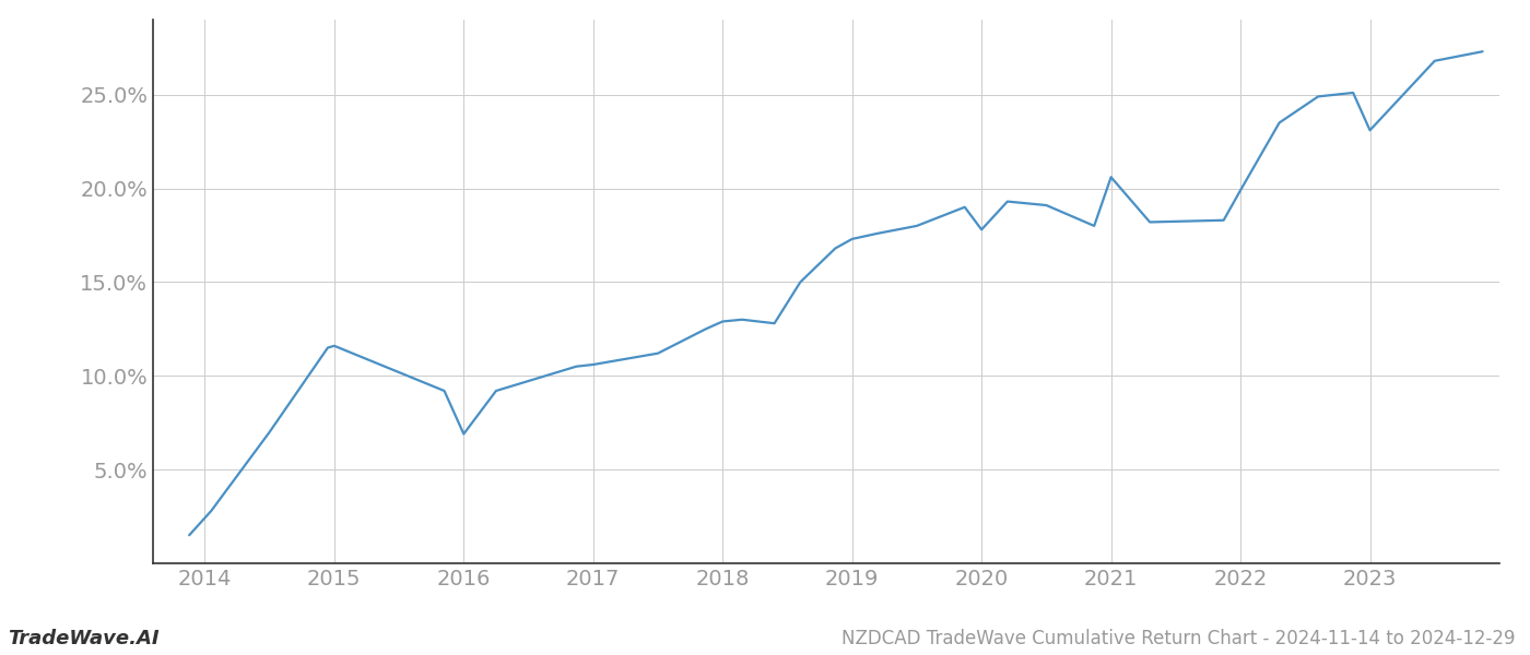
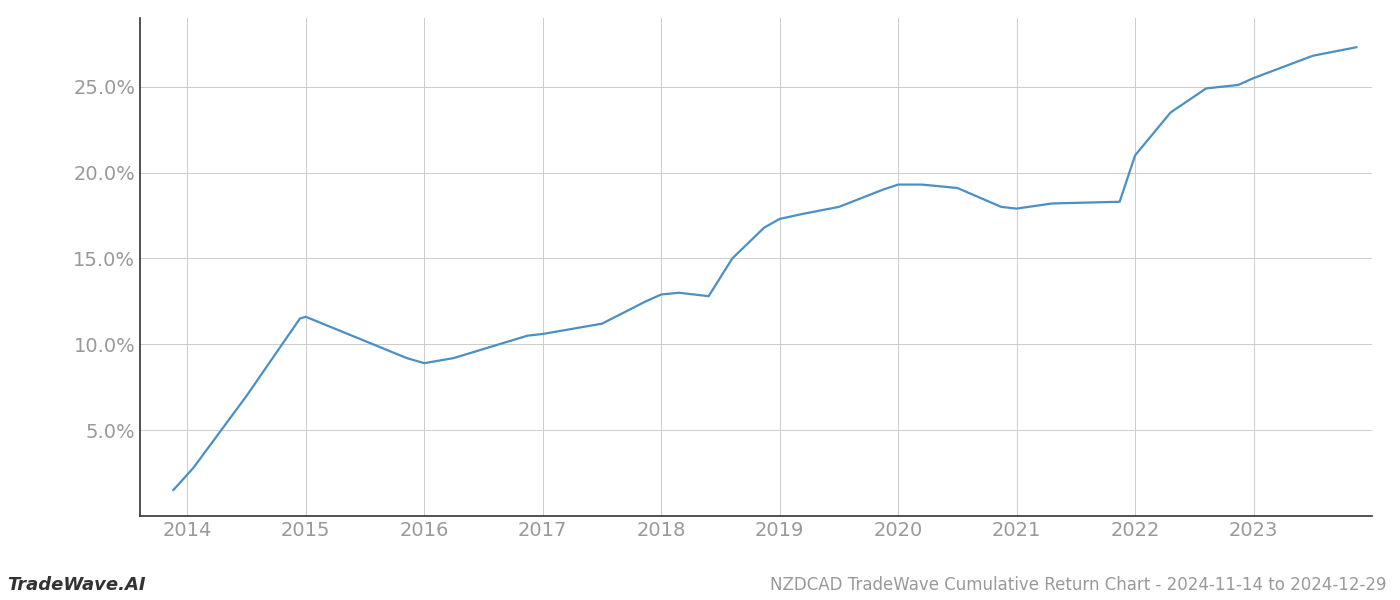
2016: 6.9% -> 8.9%
2020: 17.8% -> 19.3%
2021: 20.6% -> 17.9%
2022: 19.9% -> 21.0%
2023: 23.1% -> 25.5%
